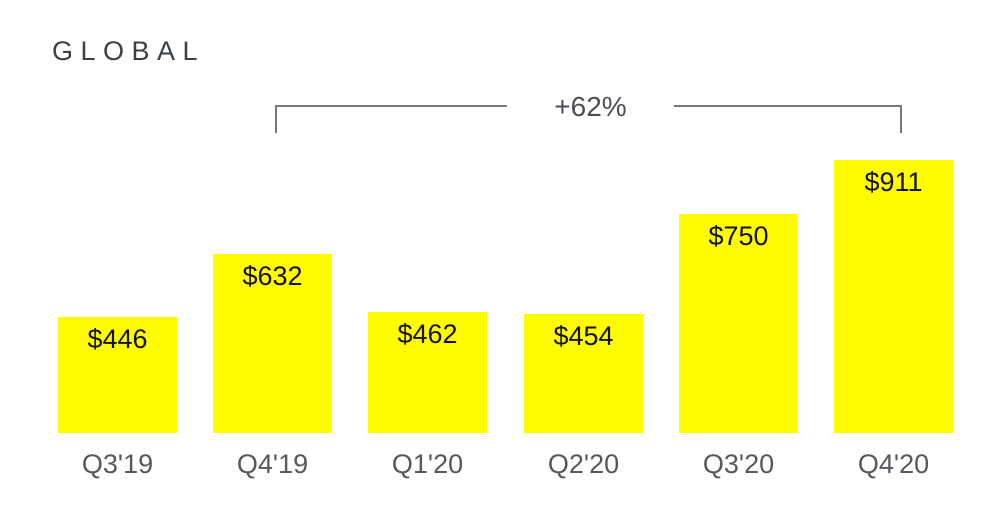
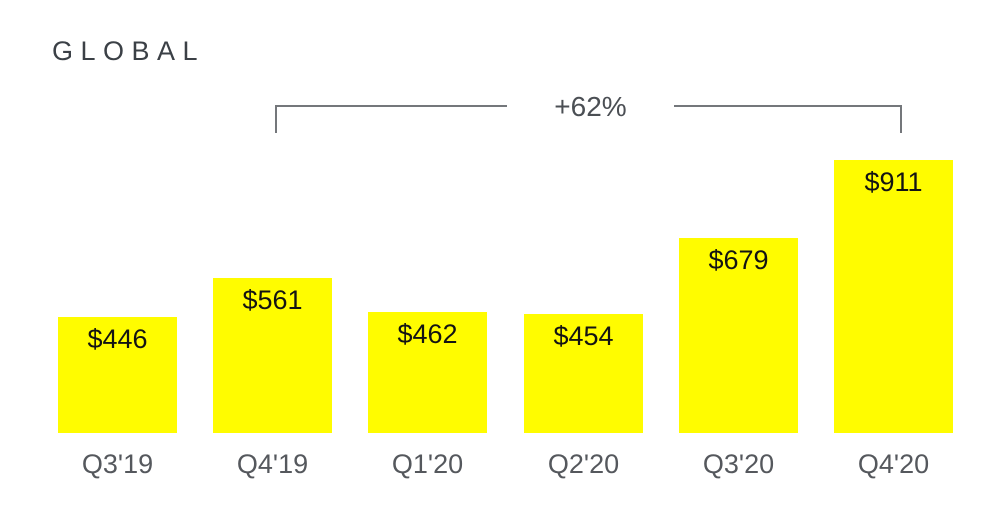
Q4'19: $632 -> $561
Q3'20: $750 -> $679
